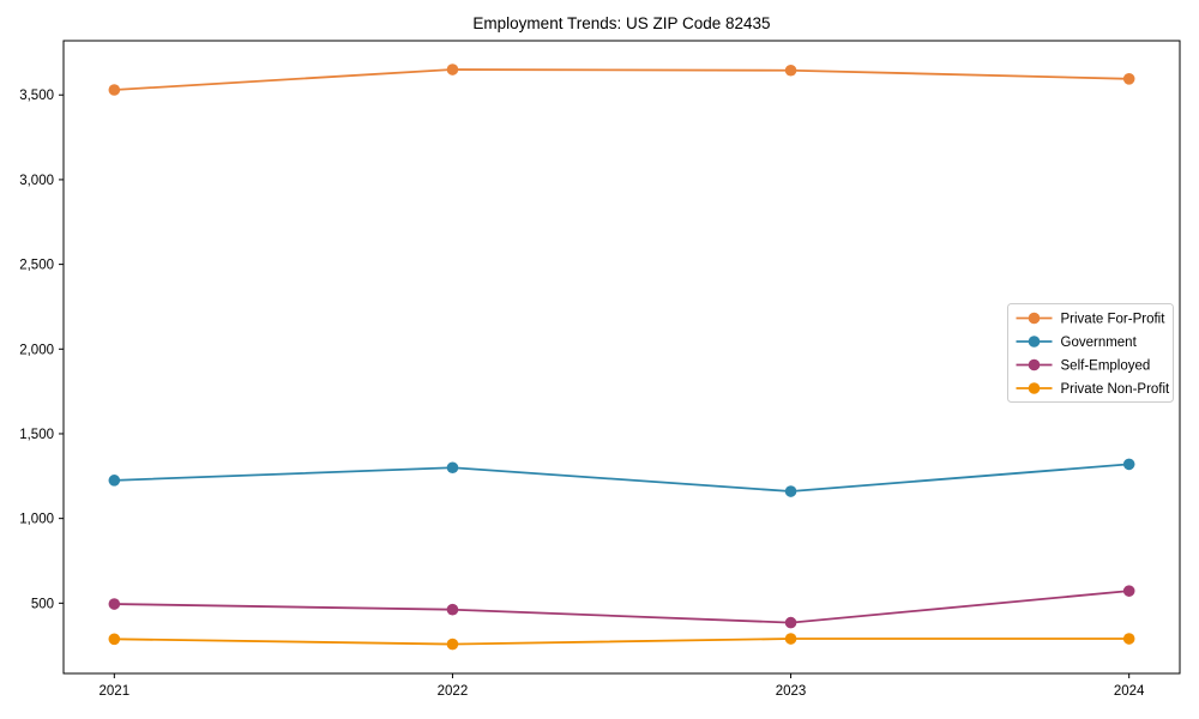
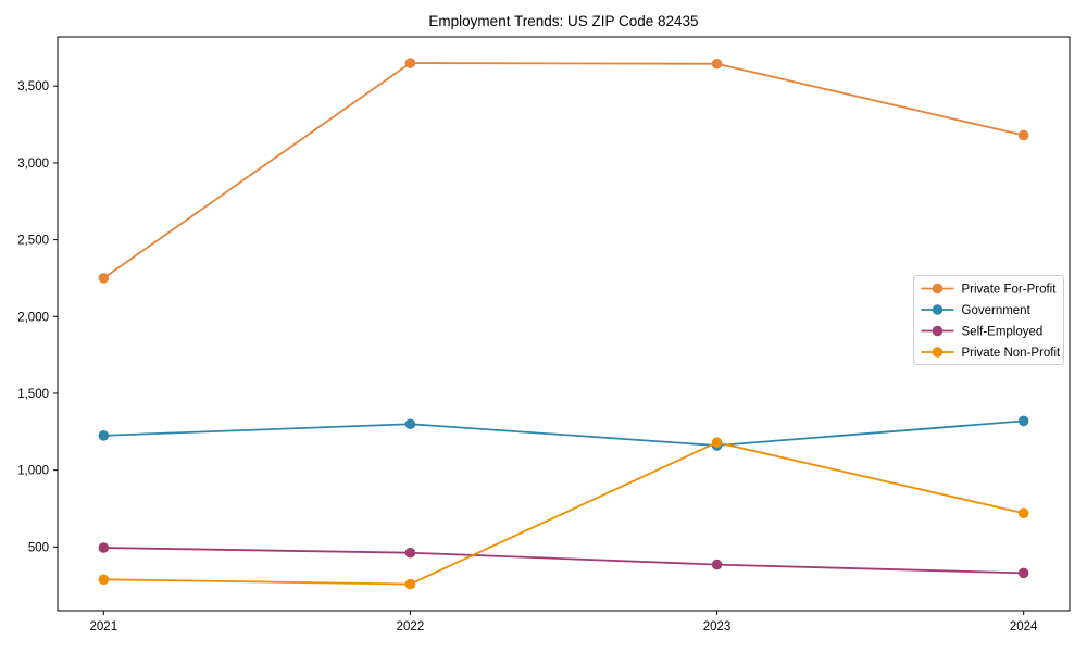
Private For-Profit/2021: 3530 -> 2250
Private Non-Profit/2023: 290 -> 1180
Private For-Profit/2024: 3600 -> 3180
Self-Employed/2024: 570 -> 330
Private Non-Profit/2024: 290 -> 720
